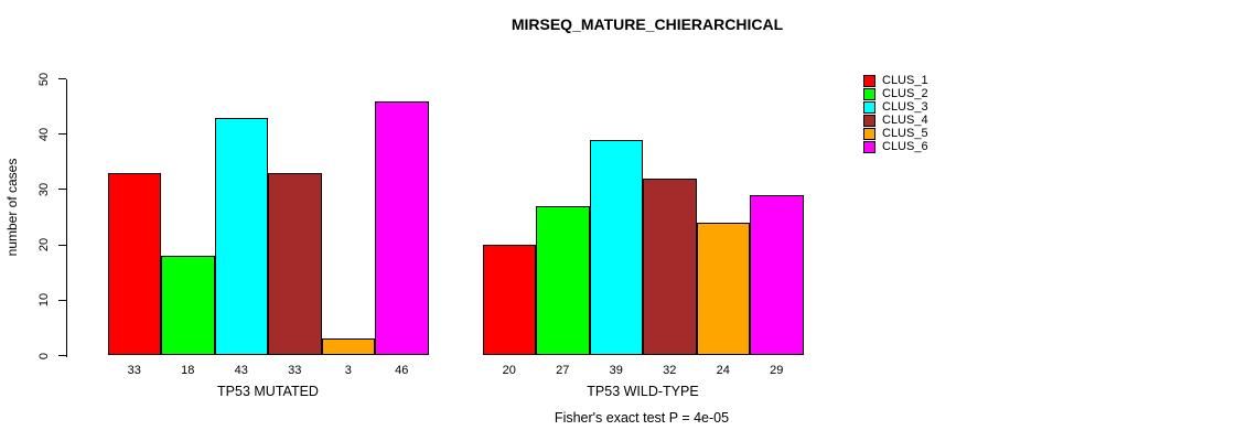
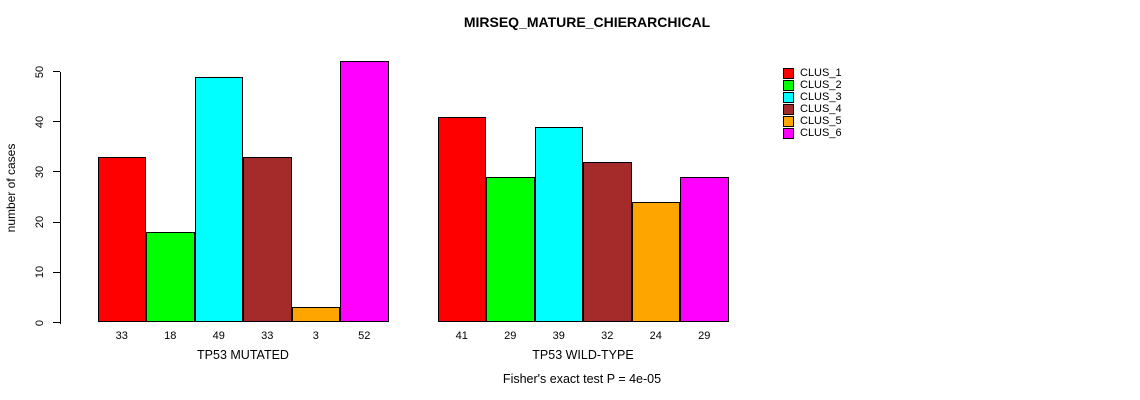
CLUS_3/TP53 MUTATED: 43 -> 49
CLUS_6/TP53 MUTATED: 46 -> 52
CLUS_1/TP53 WILD-TYPE: 20 -> 41
CLUS_2/TP53 WILD-TYPE: 27 -> 29
